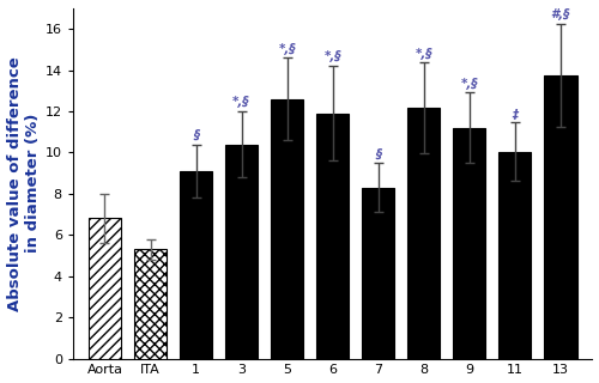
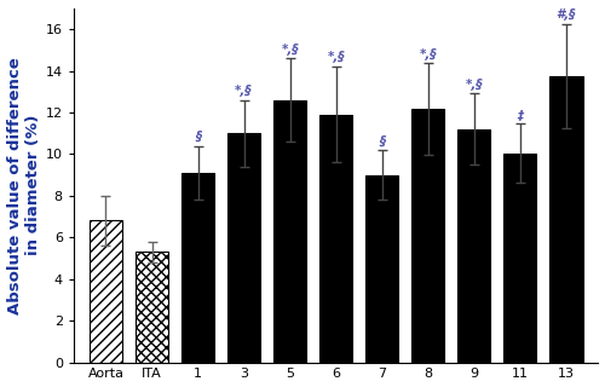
3: 10.4 -> 11.0
7: 8.3 -> 9.0
